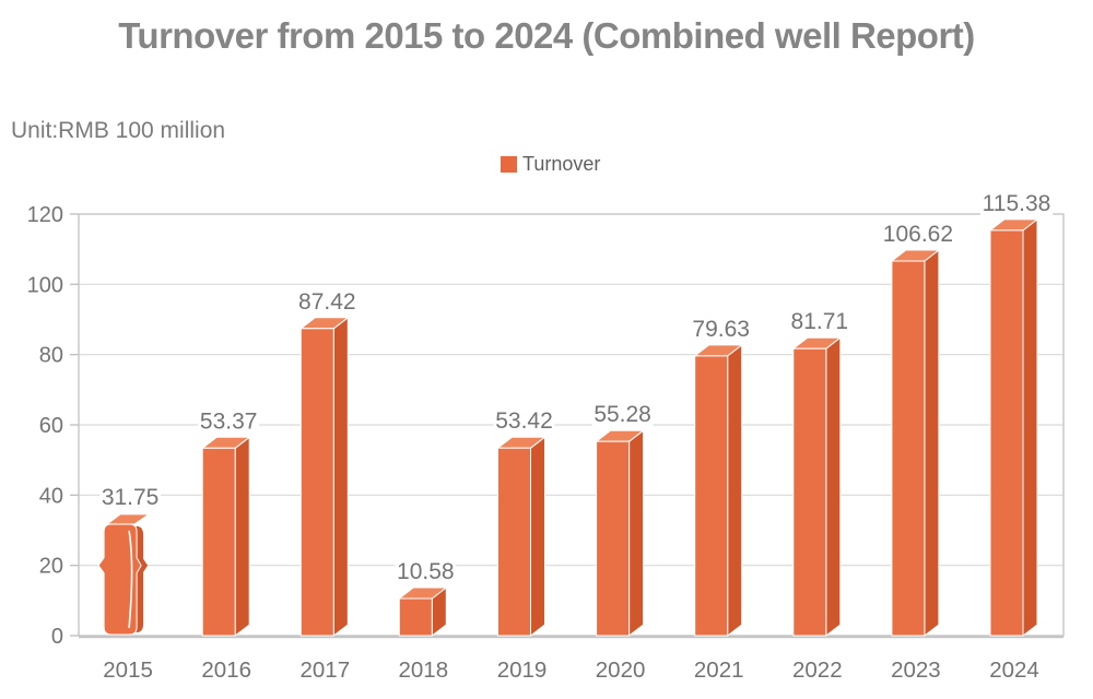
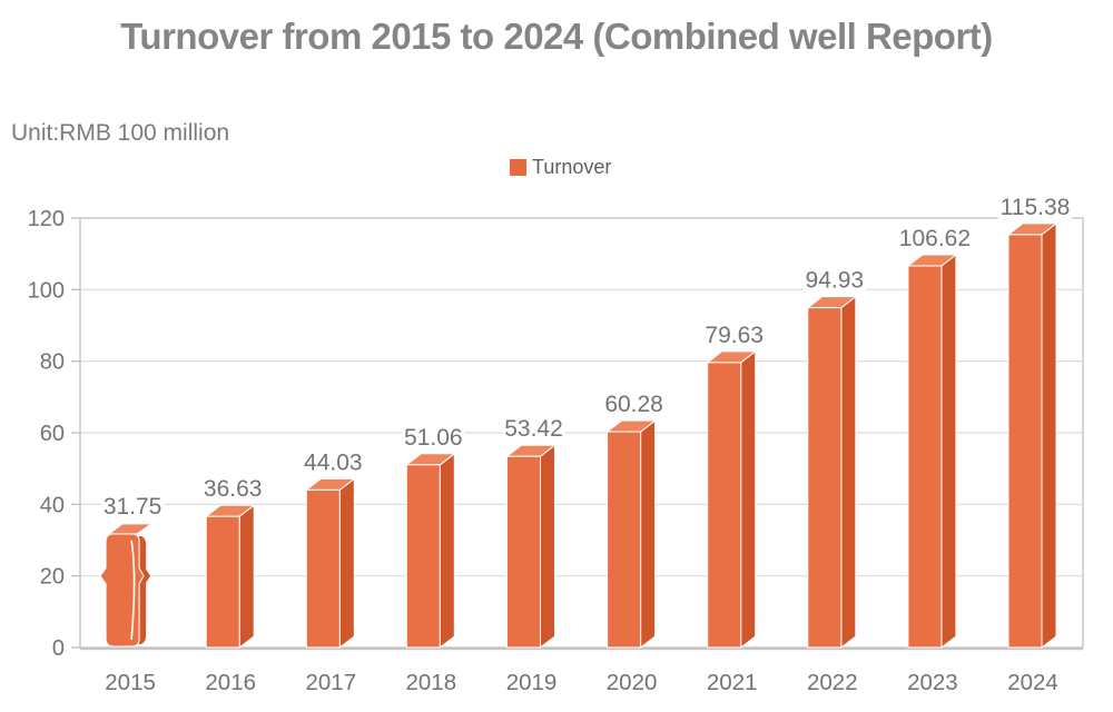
2016: 53.37 -> 36.63
2017: 87.42 -> 44.03
2018: 10.58 -> 51.06
2020: 55.28 -> 60.28
2022: 81.71 -> 94.93
